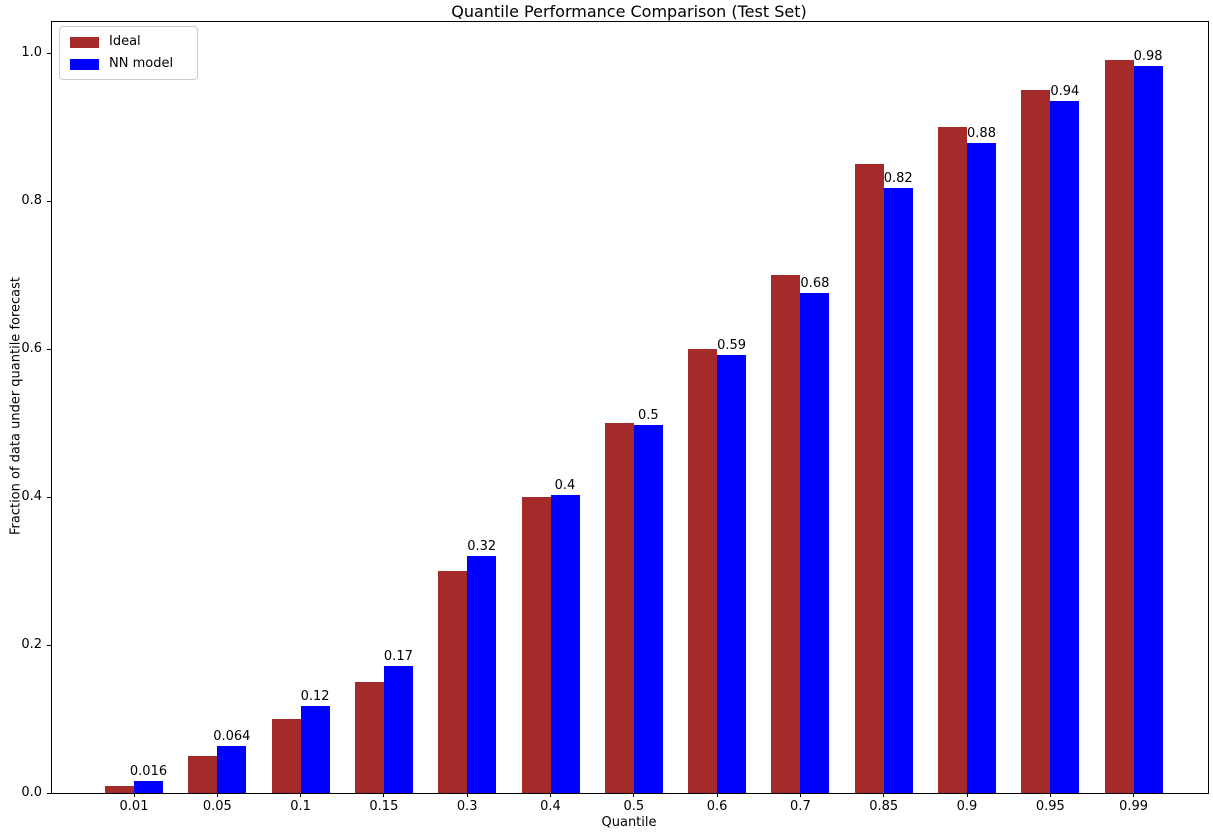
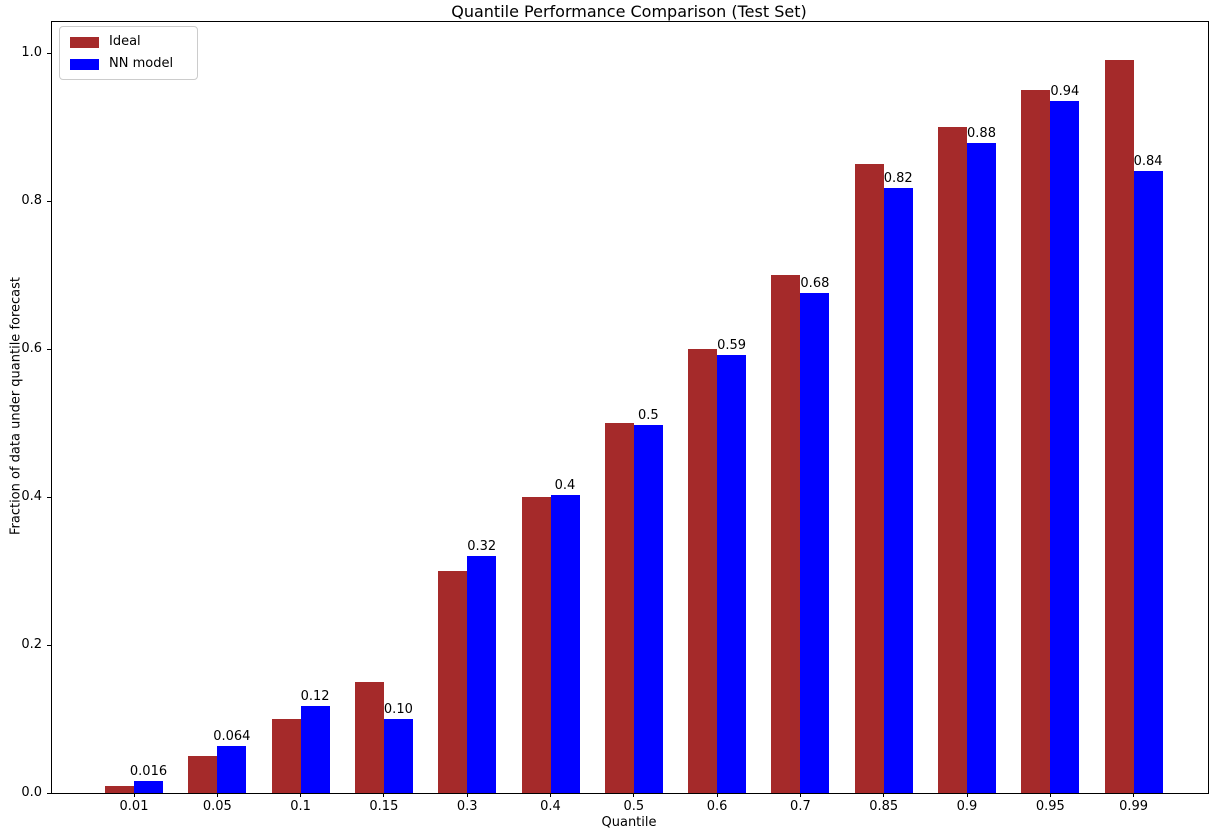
NN model/0.15: 0.17 -> 0.10
NN model/0.99: 0.98 -> 0.84
